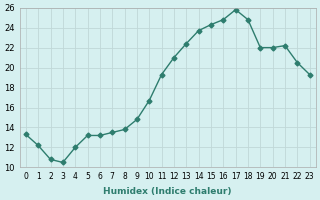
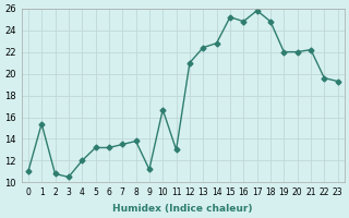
0: 13.3 -> 11.0
1: 12.2 -> 15.4
9: 14.8 -> 11.2
11: 19.3 -> 13.0
14: 23.7 -> 22.8
15: 24.3 -> 25.2
22: 20.5 -> 19.6
